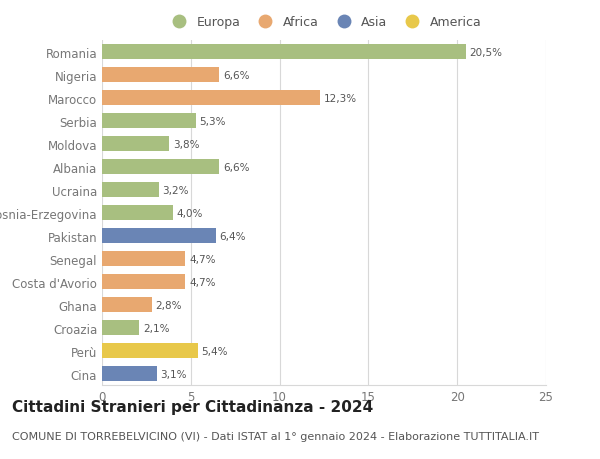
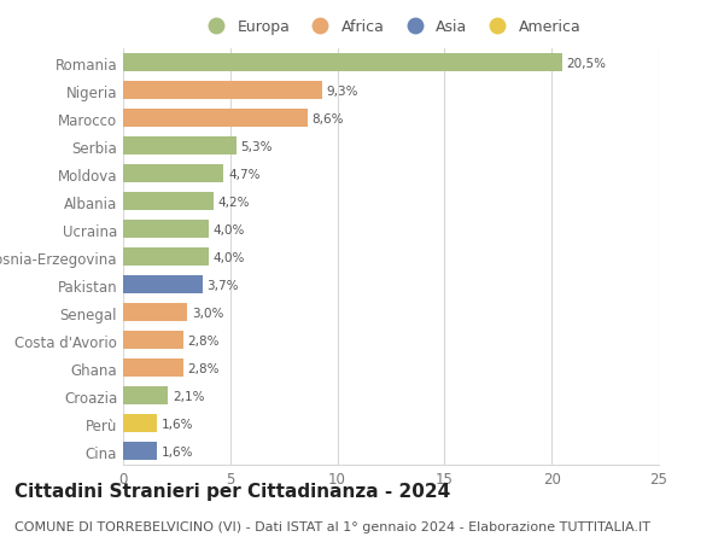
Nigeria: 6,6% -> 9,3%
Marocco: 12,3% -> 8,6%
Moldova: 3,8% -> 4,7%
Albania: 6,6% -> 4,2%
Ucraina: 3,2% -> 4,0%
Pakistan: 6,4% -> 3,7%
Senegal: 4,7% -> 3,0%
Costa d'Avorio: 4,7% -> 2,8%
Perù: 5,4% -> 1,6%
Cina: 3,1% -> 1,6%
